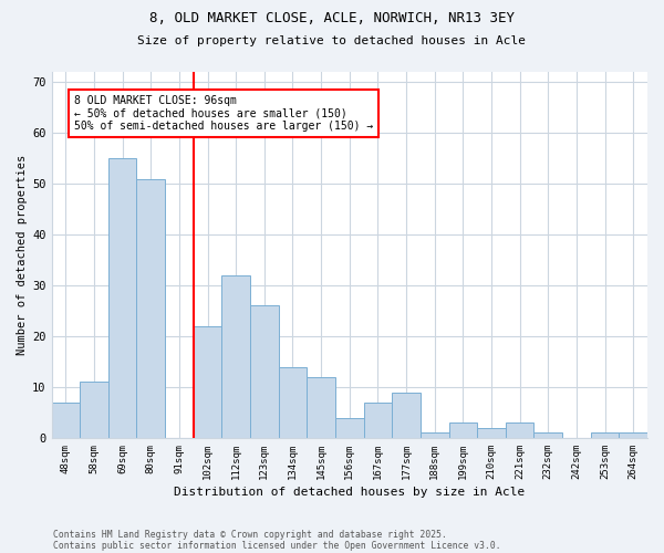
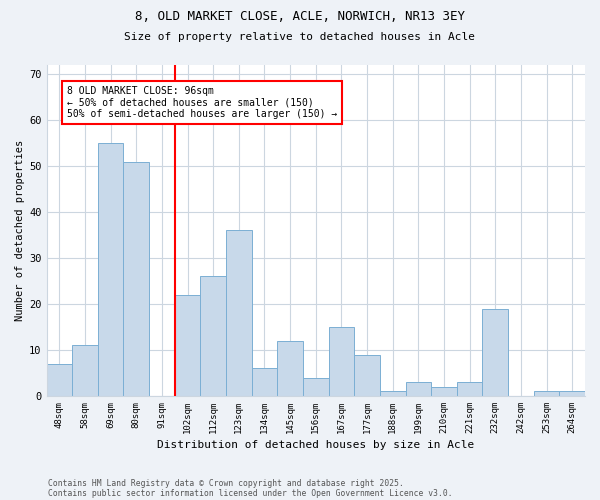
112sqm: 32 -> 26
123sqm: 26 -> 36
134sqm: 14 -> 6
167sqm: 7 -> 15
232sqm: 1 -> 19
